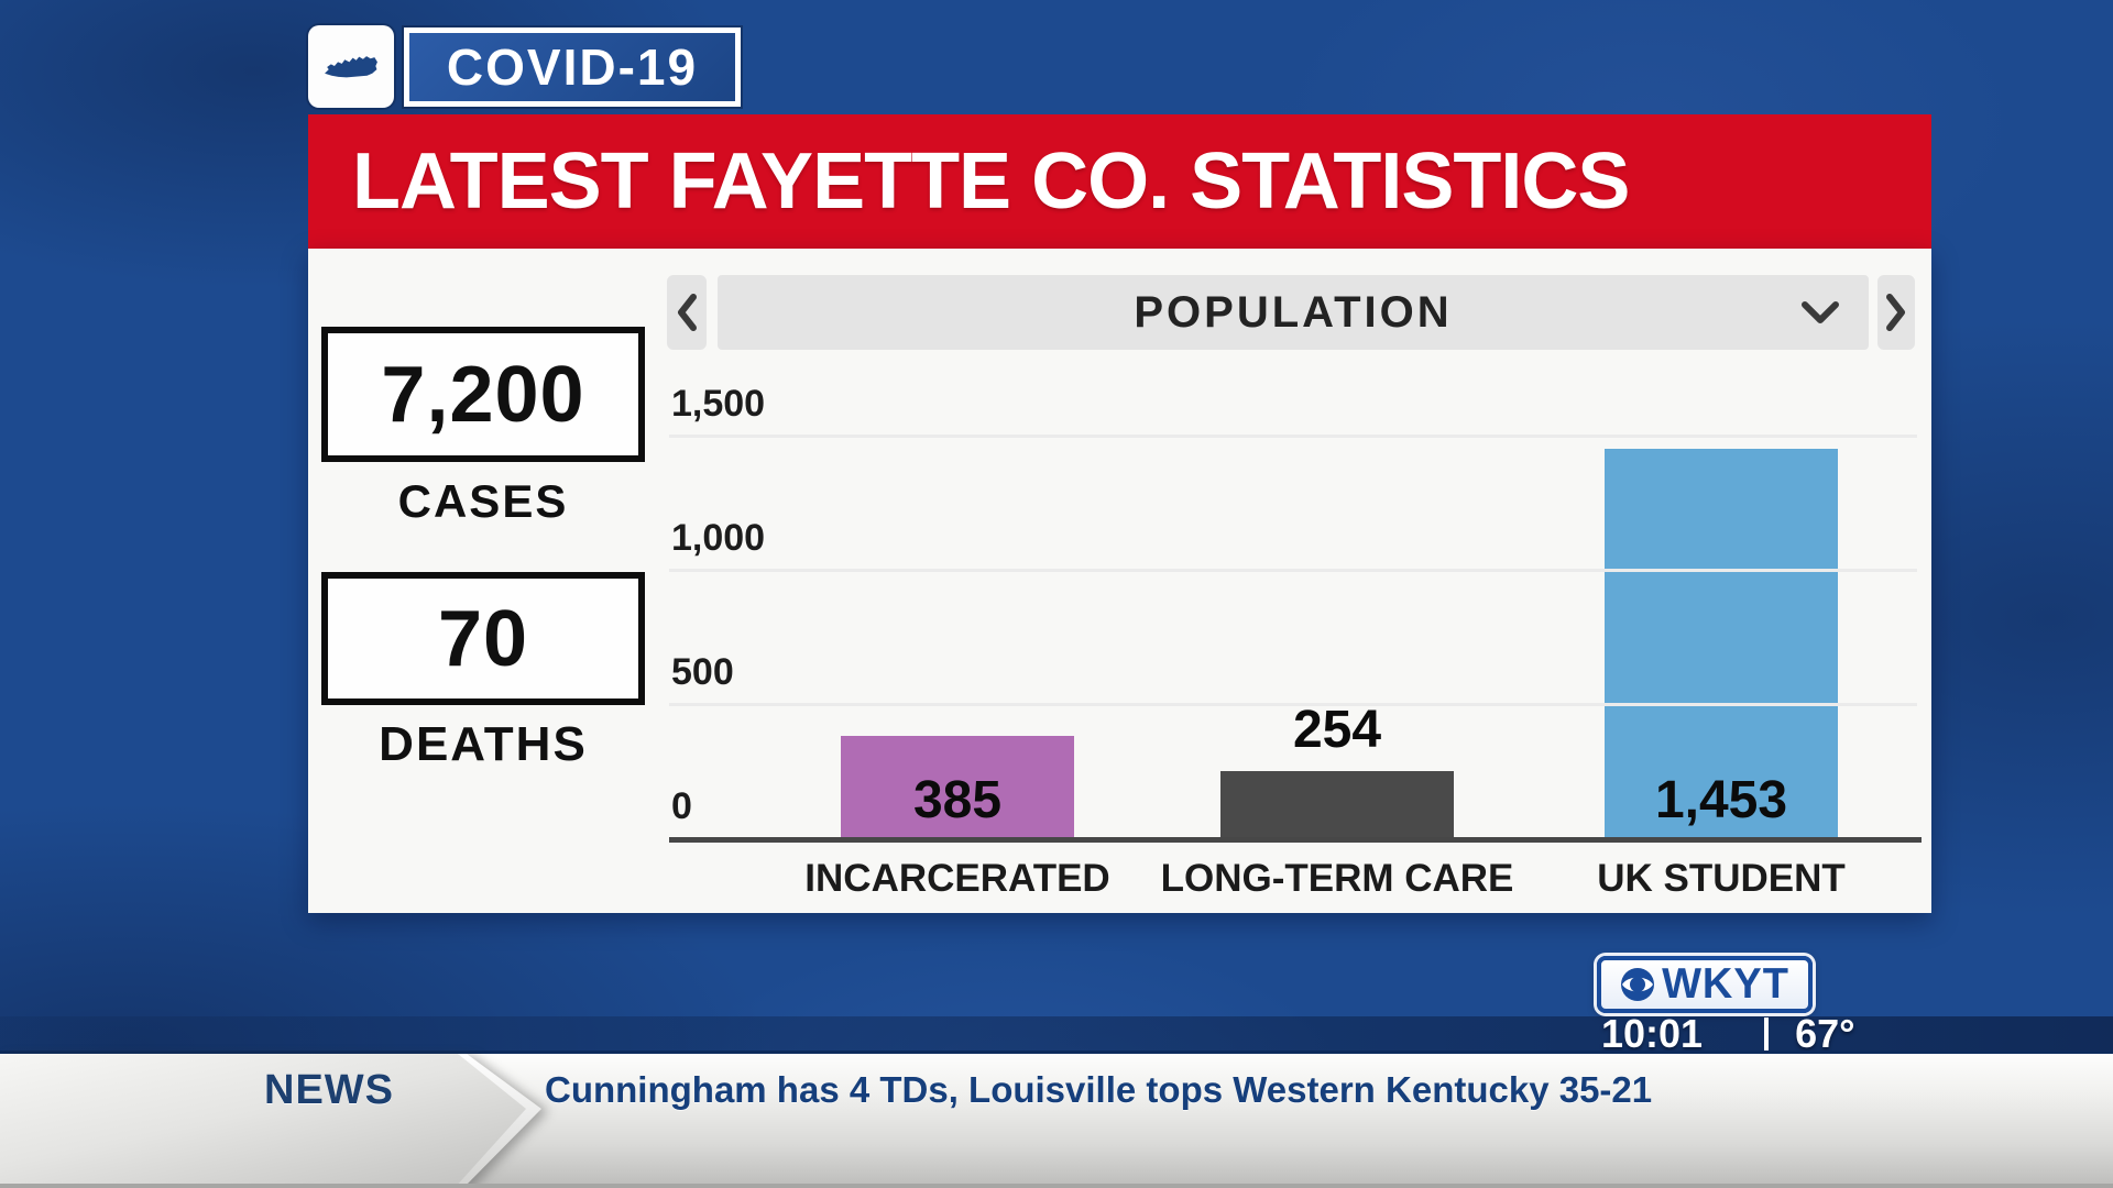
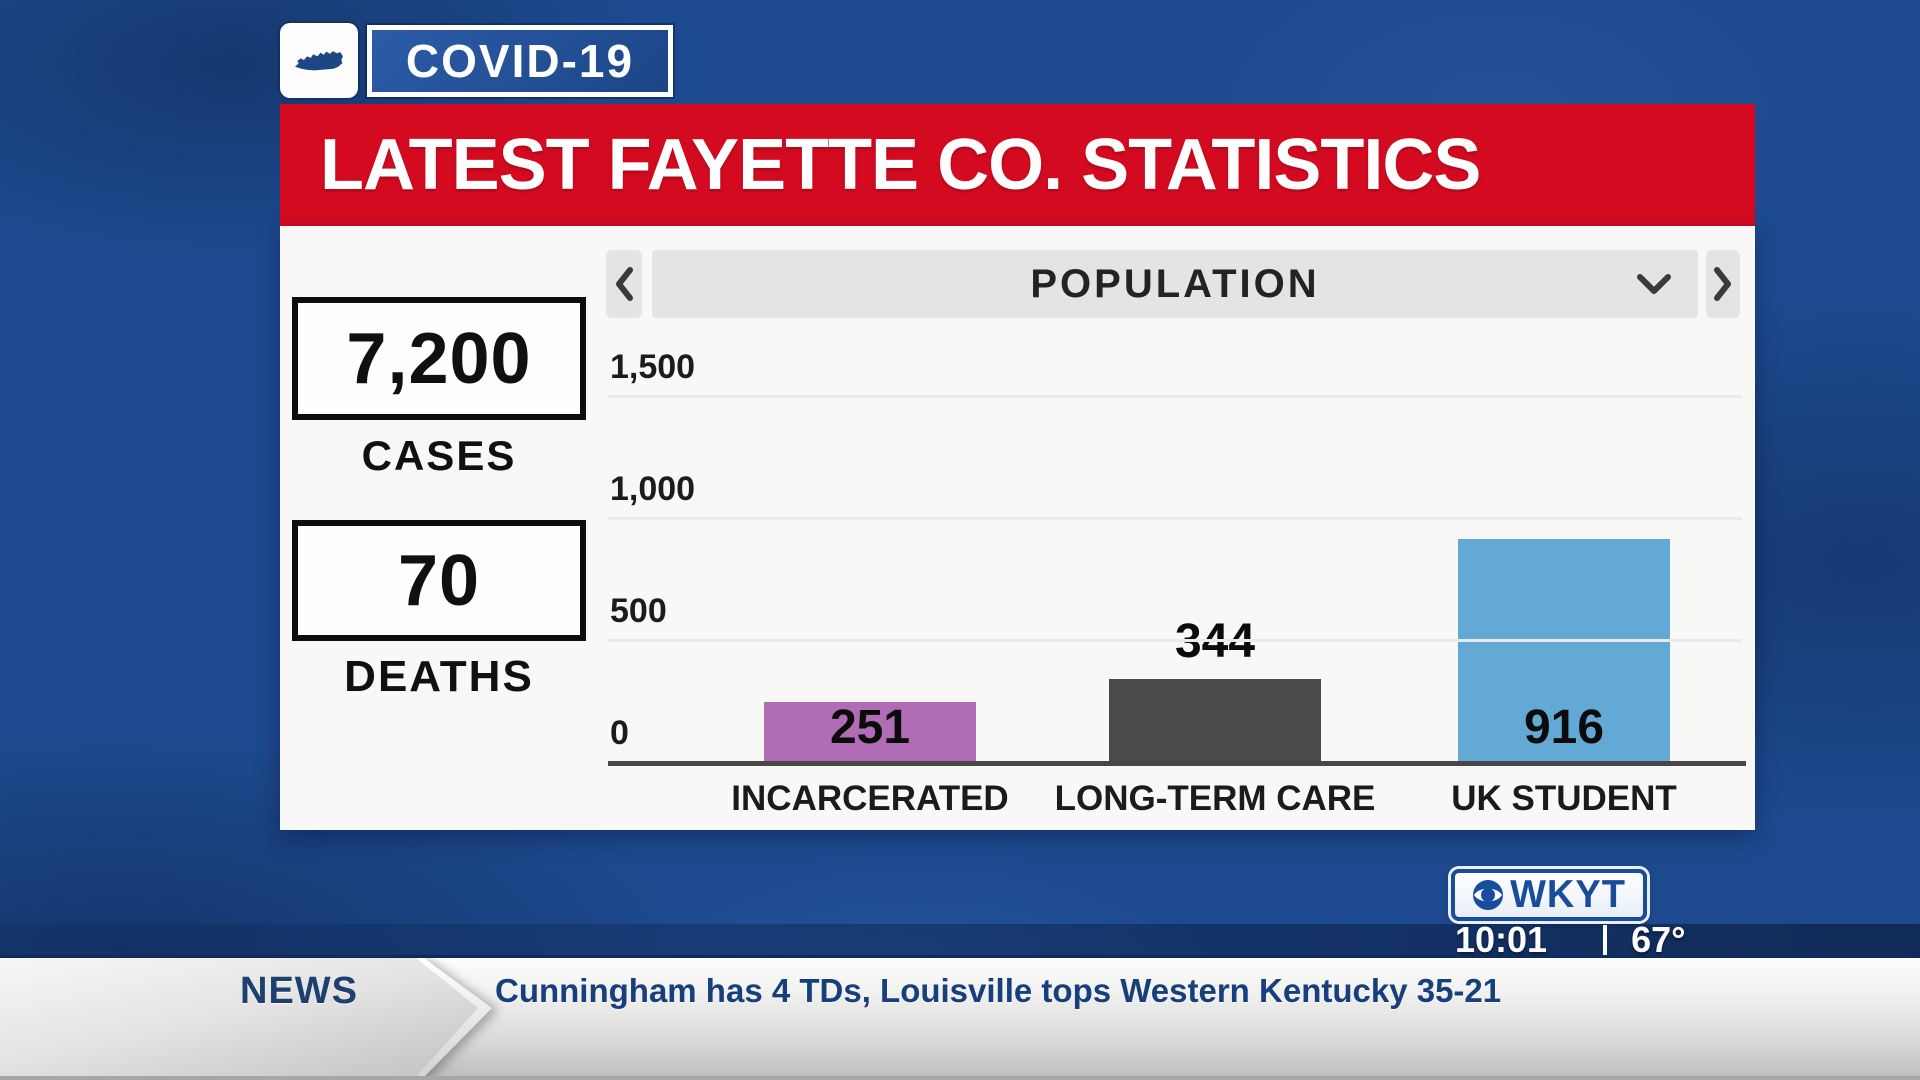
INCARCERATED: 385 -> 251
LONG-TERM CARE: 254 -> 344
UK STUDENT: 1,453 -> 916
